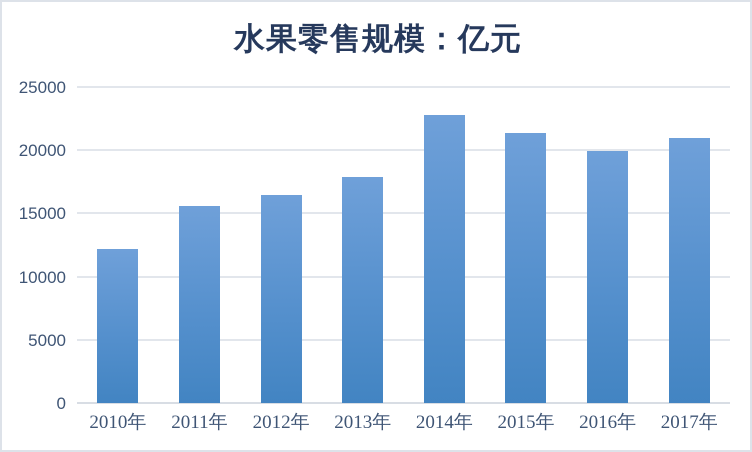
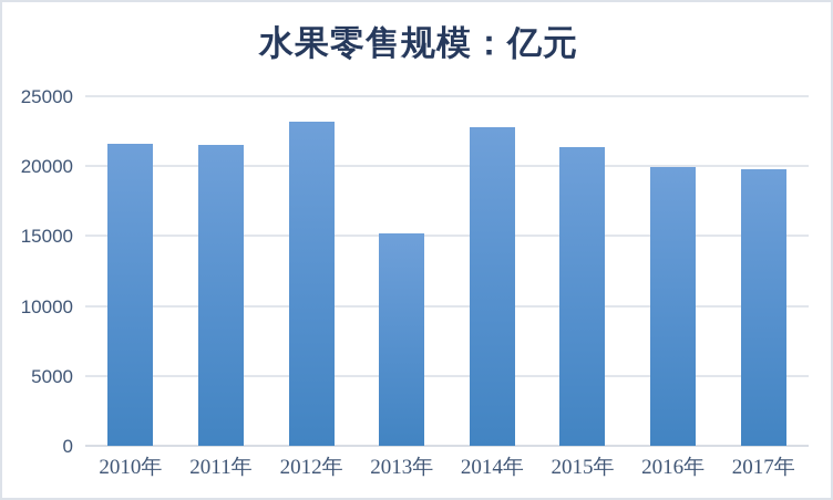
2010年: 12200 -> 21600
2011年: 15600 -> 21500
2012年: 16500 -> 23200
2013年: 17900 -> 15200
2017年: 21000 -> 19800
